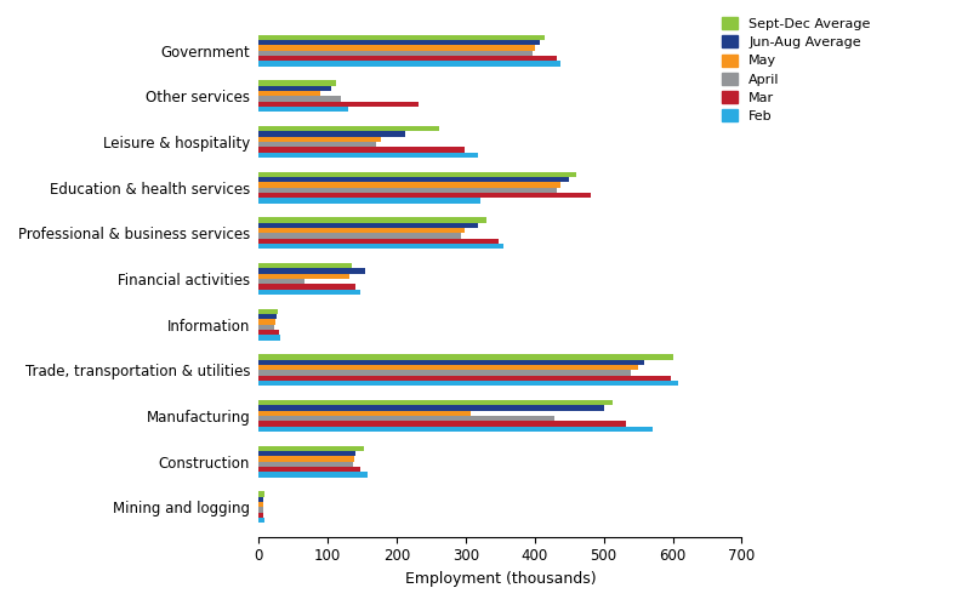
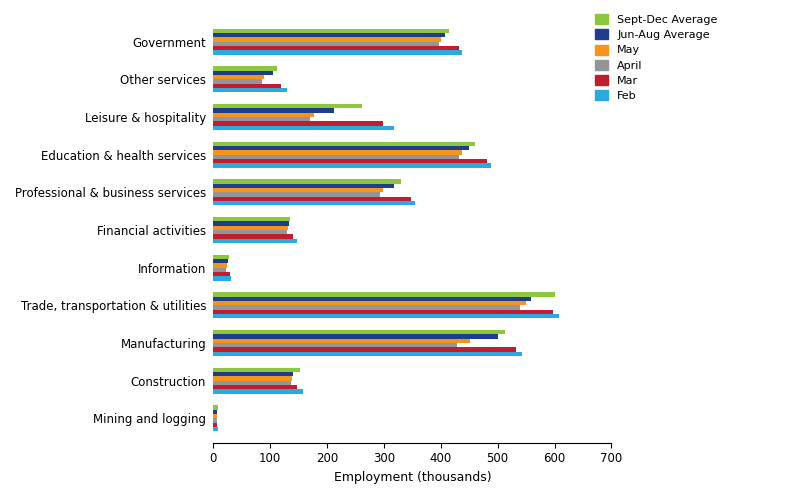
April/Other services: 120 -> 85
Mar/Other services: 232 -> 120
Feb/Education & health services: 322 -> 488
Jun-Aug Average/Financial activities: 154 -> 133
April/Financial activities: 66 -> 130
May/Manufacturing: 308 -> 452
Feb/Manufacturing: 570 -> 542
